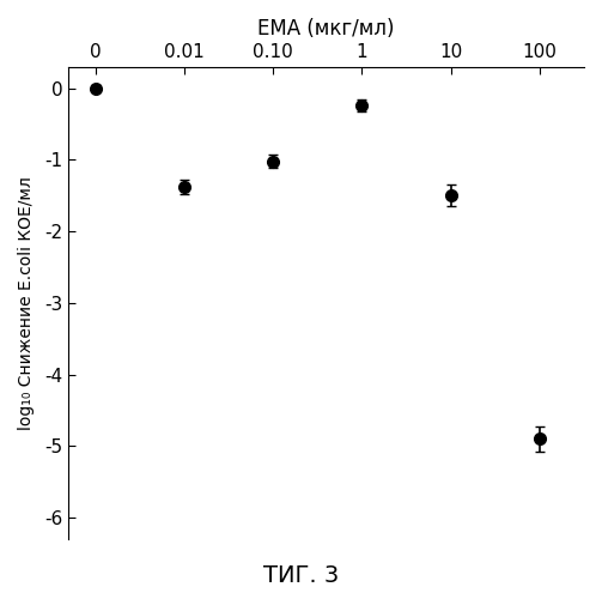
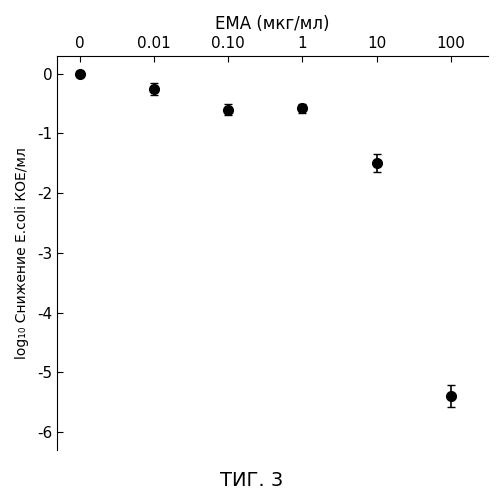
0.01: -1.38 -> -0.25
0.10: -1.02 -> -0.60
1: -0.24 -> -0.58
100: -4.90 -> -5.40
